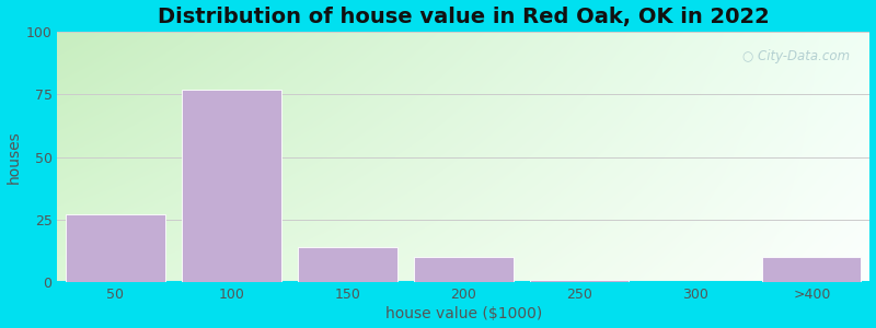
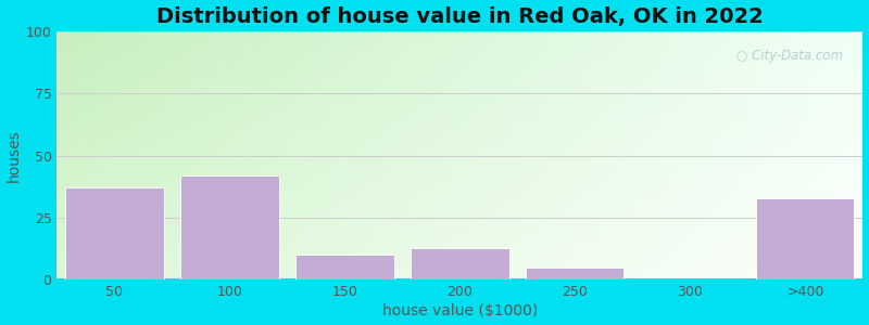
50: 27 -> 37
100: 77 -> 42
150: 14 -> 10
200: 10 -> 13
250: 1 -> 5
>400: 10 -> 33
